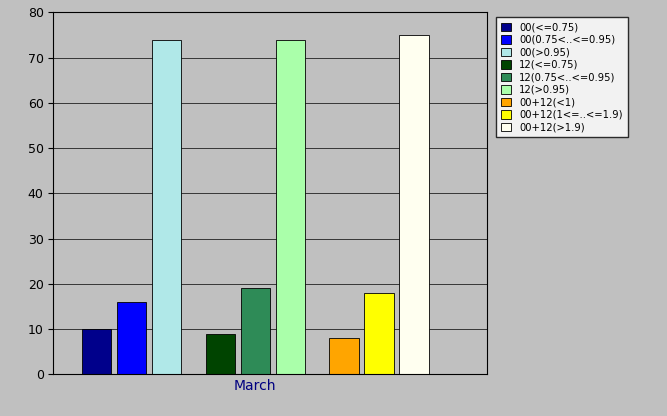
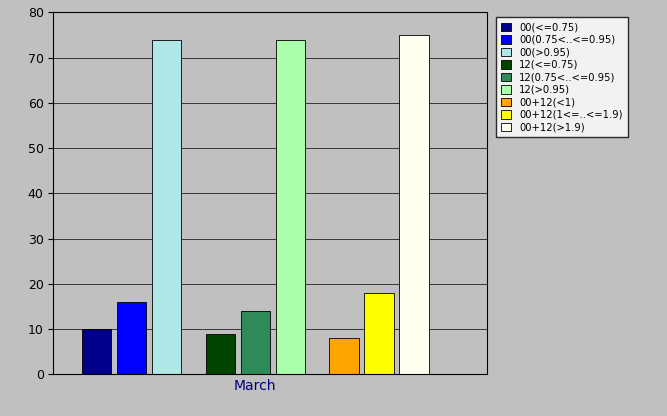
March: 19 -> 14
